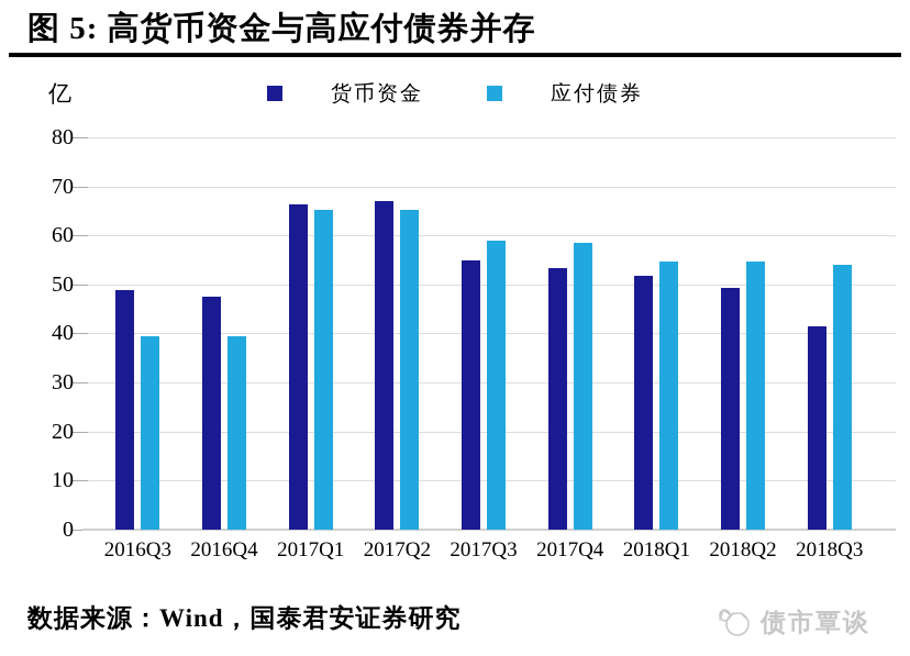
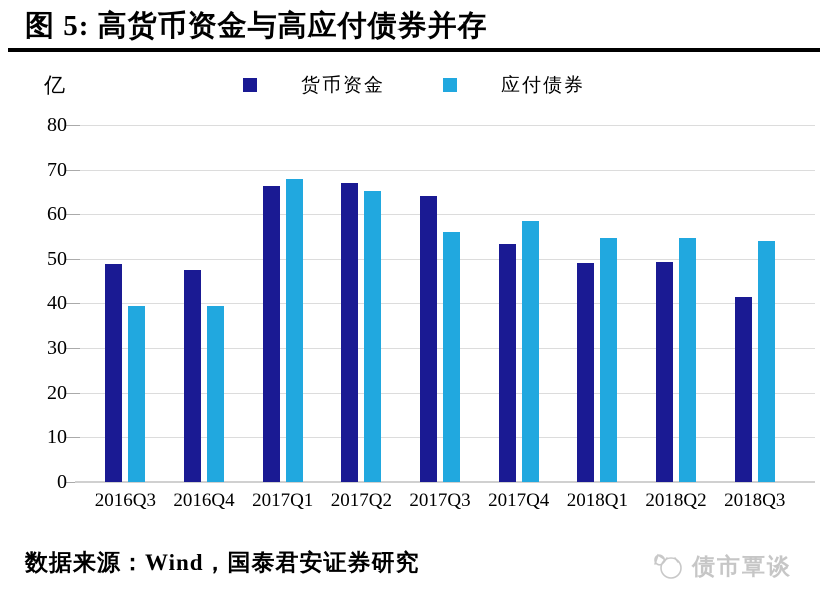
应付债券/2017Q1: 65 -> 68
货币资金/2017Q3: 55 -> 64
应付债券/2017Q3: 59 -> 56
货币资金/2018Q1: 52 -> 49
